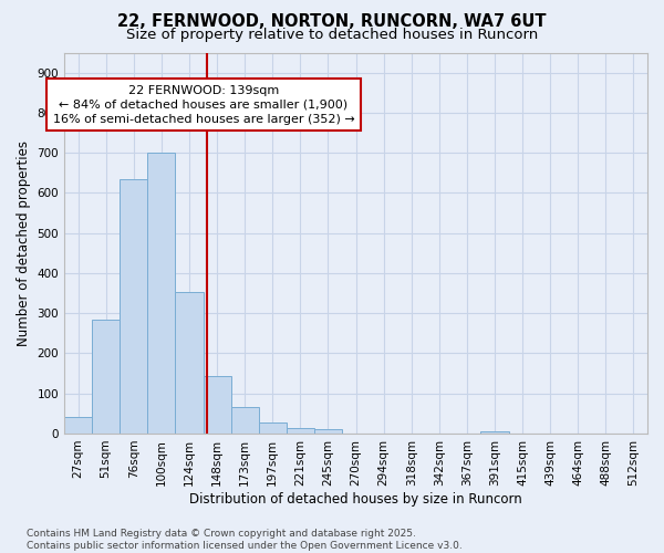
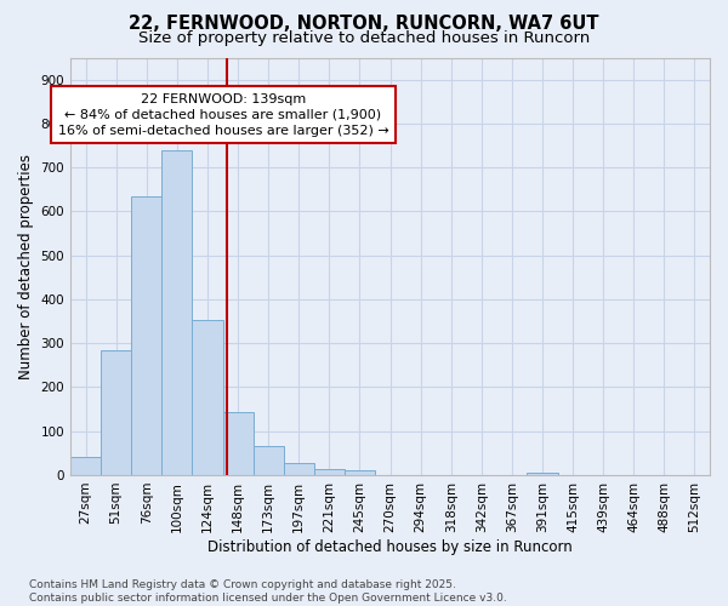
100sqm: 700 -> 740
